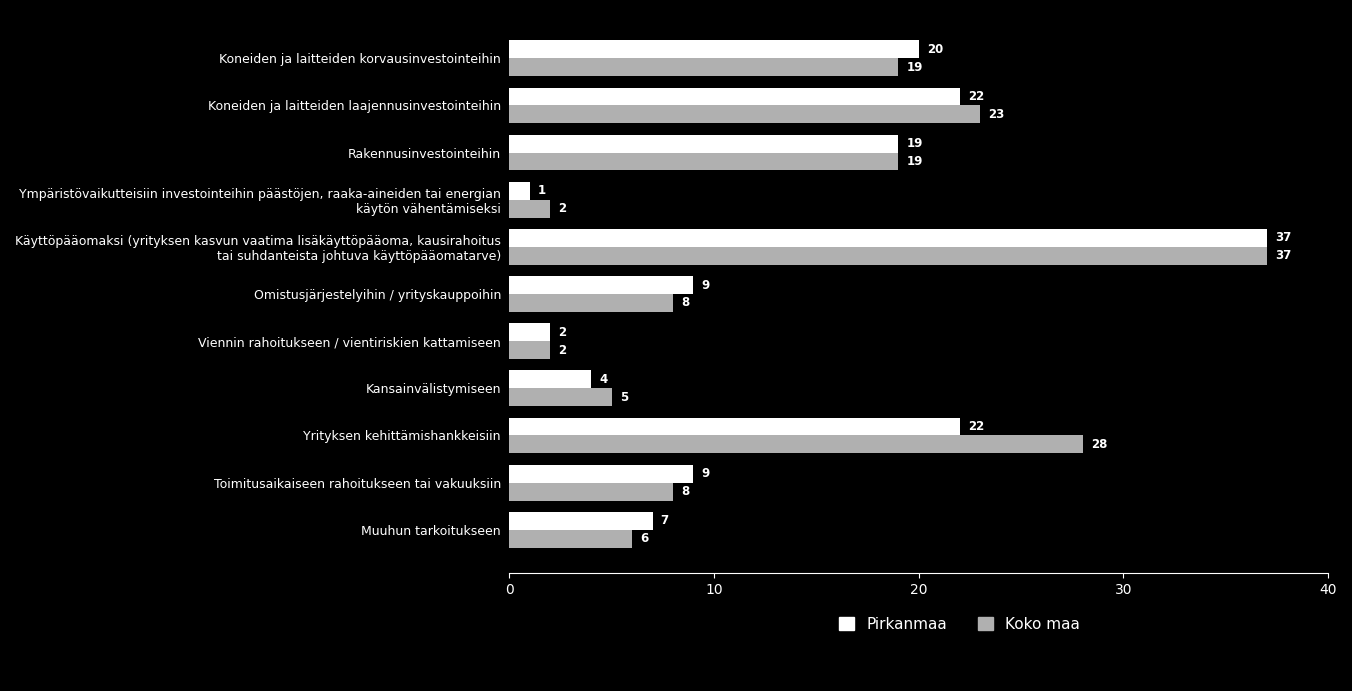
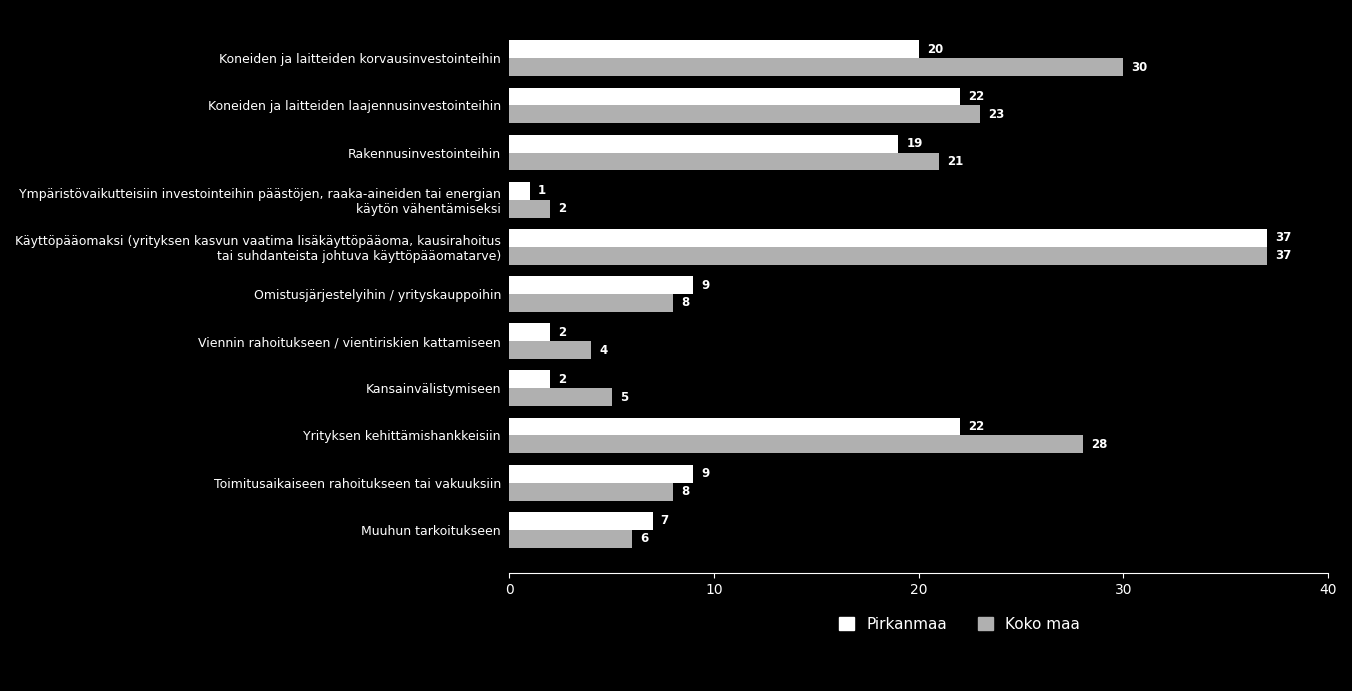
Koko maa/Koneiden ja laitteiden korvausinvestointeihin: 19 -> 30
Koko maa/Rakennusinvestointeihin: 19 -> 21
Koko maa/Viennin rahoitukseen / vientiriskien kattamiseen: 2 -> 4
Pirkanmaa/Kansainvälistymiseen: 4 -> 2
